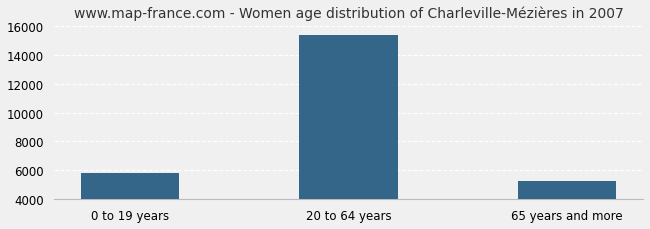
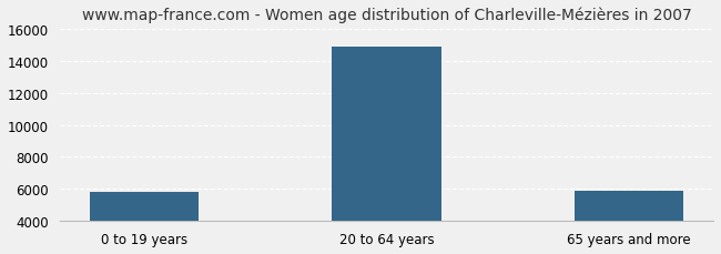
20 to 64 years: 15400 -> 14900
65 years and more: 5300 -> 5900
